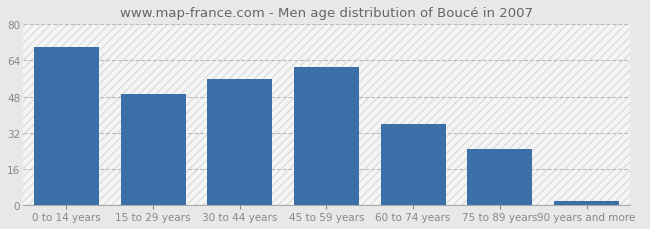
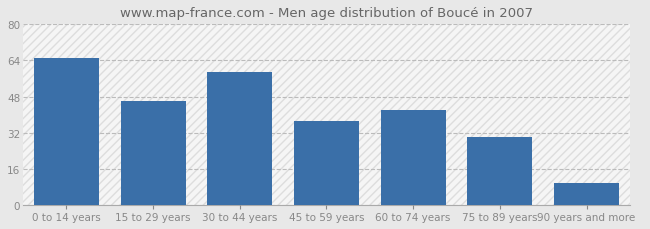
0 to 14 years: 70 -> 65
15 to 29 years: 49 -> 46
30 to 44 years: 56 -> 59
45 to 59 years: 61 -> 37
60 to 74 years: 36 -> 42
75 to 89 years: 25 -> 30
90 years and more: 2 -> 10
